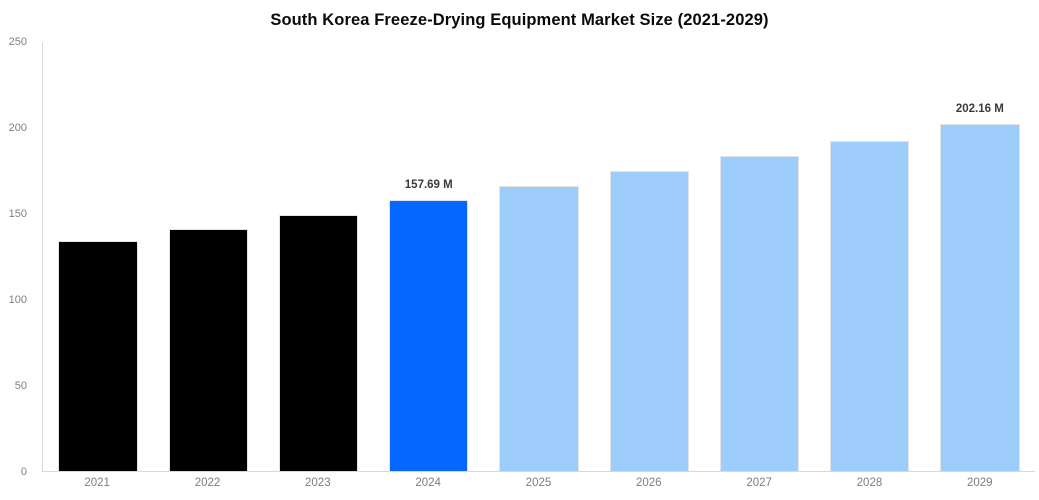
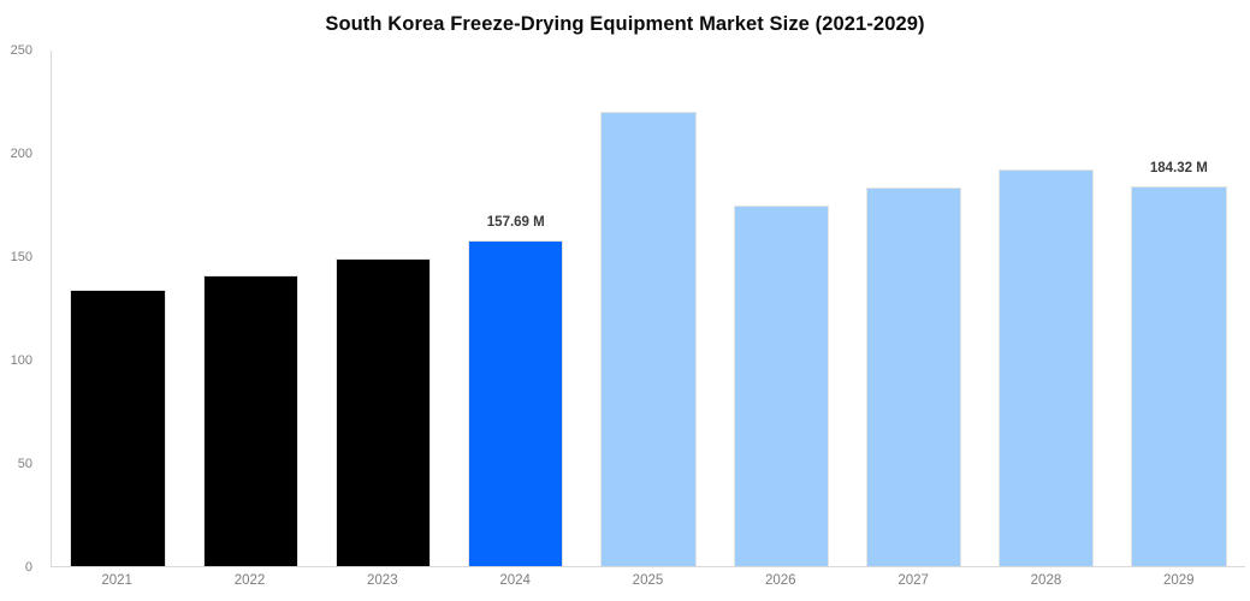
2025: 166 -> 220
2029: 202.16 -> 184.32
